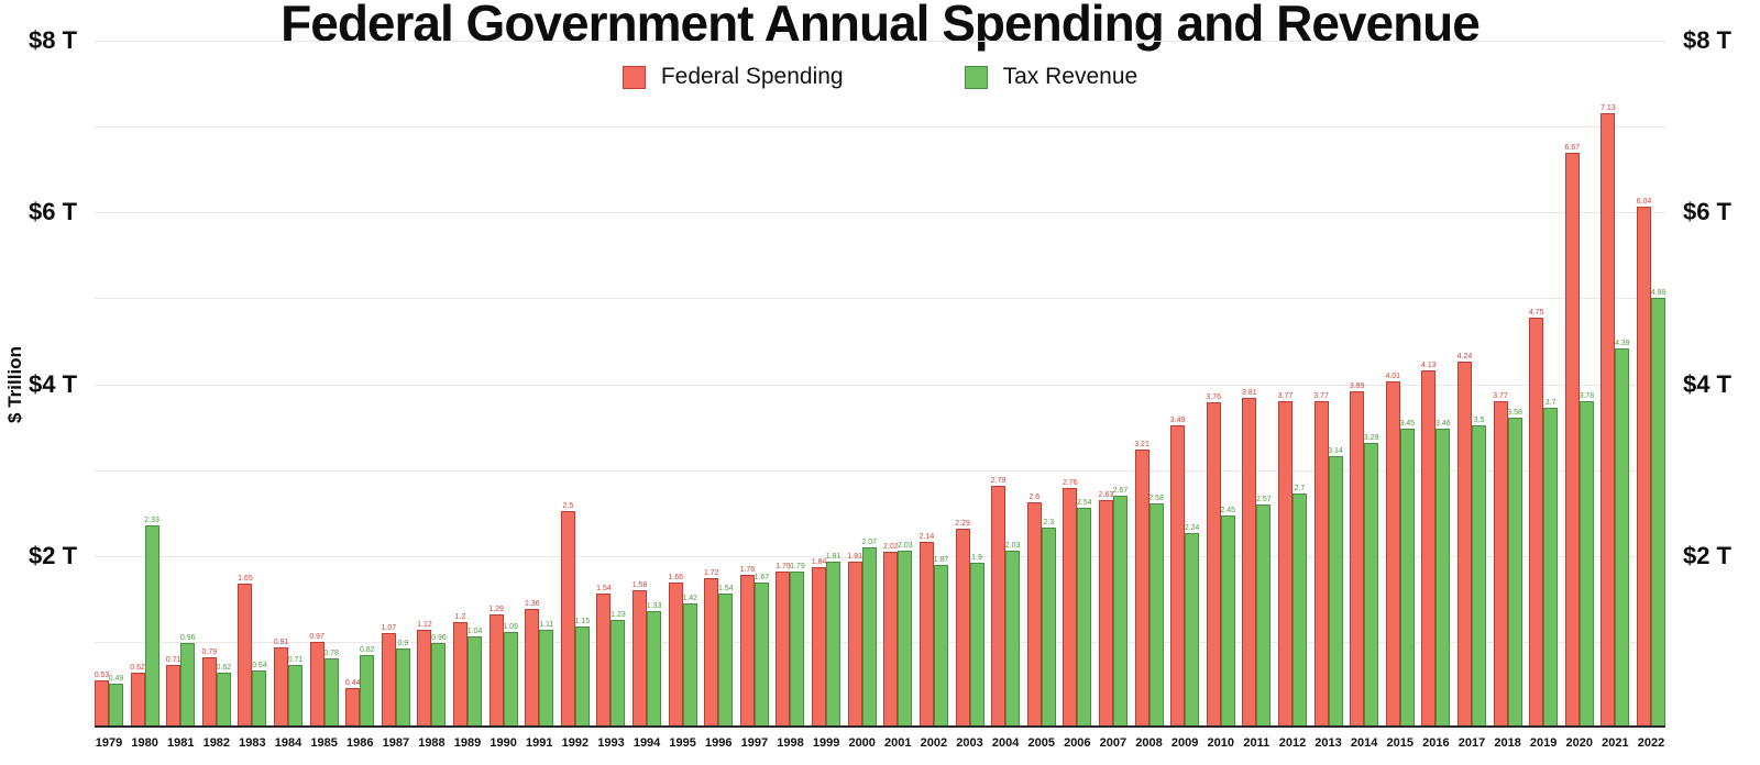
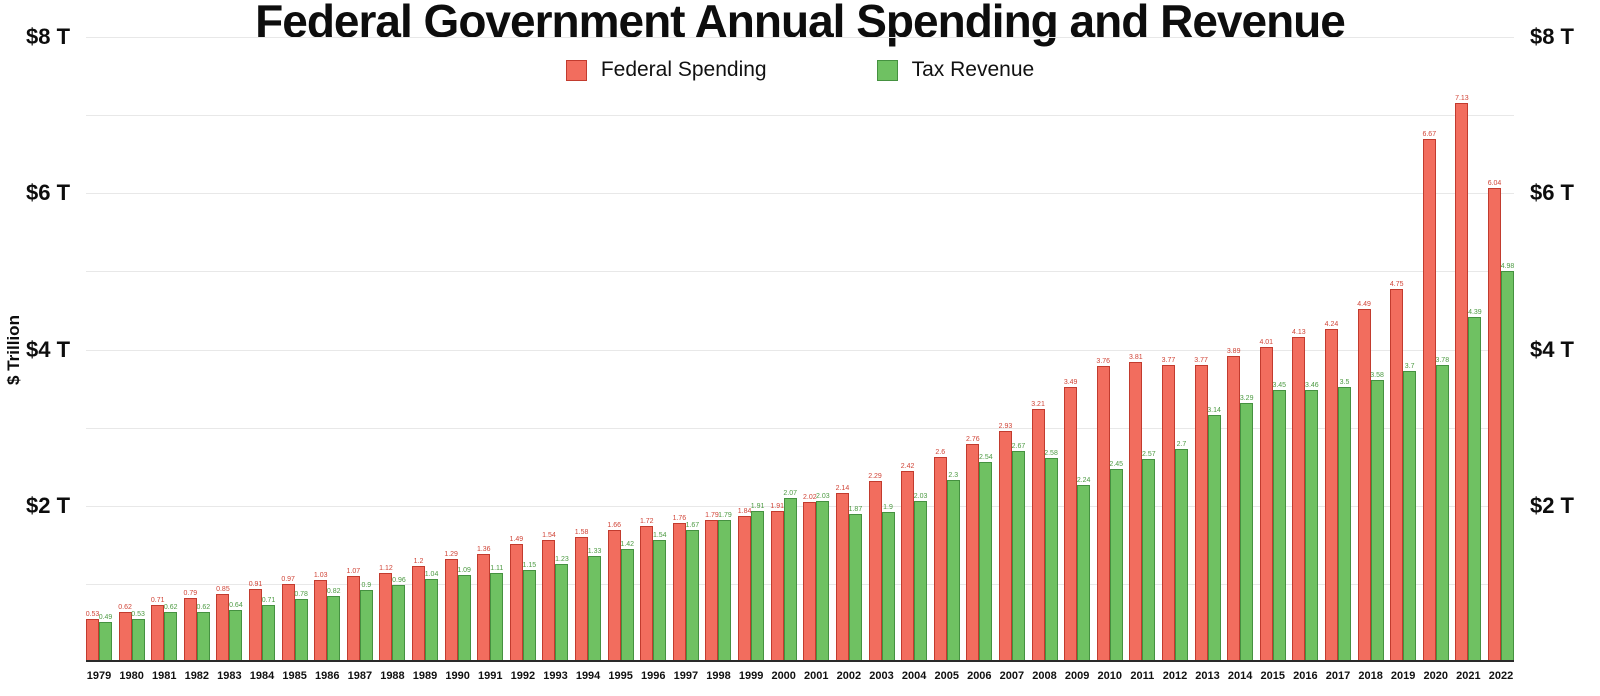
Tax Revenue/1980: 2.33 -> 0.53
Tax Revenue/1981: 0.96 -> 0.62
Federal Spending/1983: 1.65 -> 0.85
Federal Spending/1986: 0.44 -> 1.03
Federal Spending/1992: 2.5 -> 1.49
Federal Spending/2004: 2.79 -> 2.42
Federal Spending/2007: 2.63 -> 2.93
Federal Spending/2018: 3.77 -> 4.49
